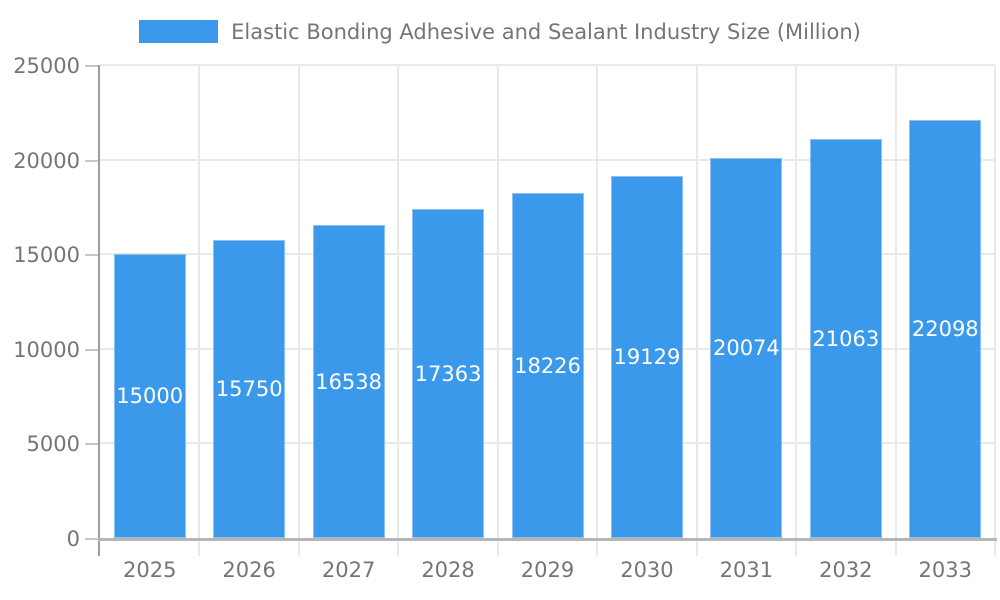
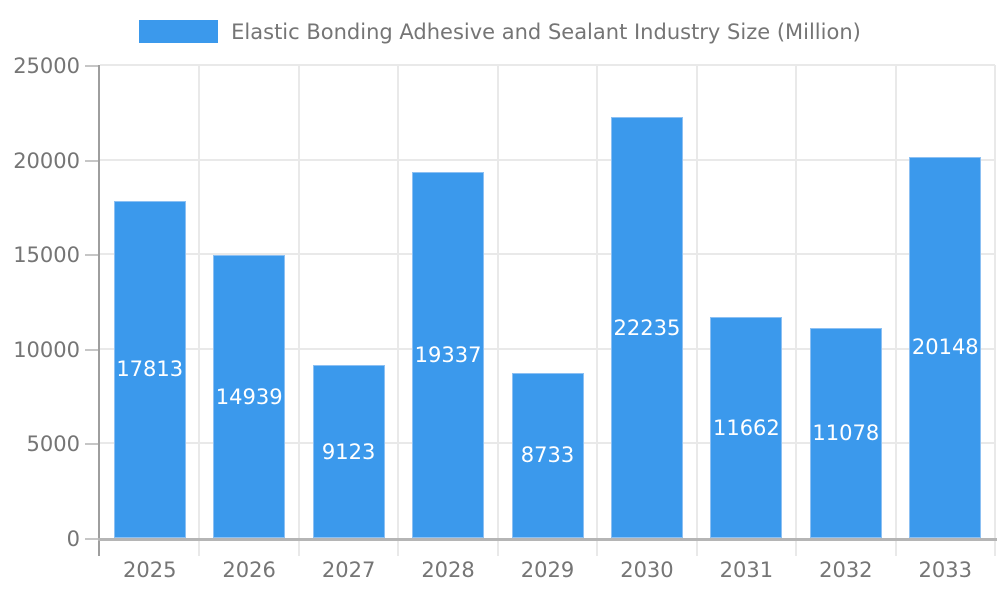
2025: 15000 -> 17813
2026: 15750 -> 14939
2027: 16538 -> 9123
2028: 17363 -> 19337
2029: 18226 -> 8733
2030: 19129 -> 22235
2031: 20074 -> 11662
2032: 21063 -> 11078
2033: 22098 -> 20148
